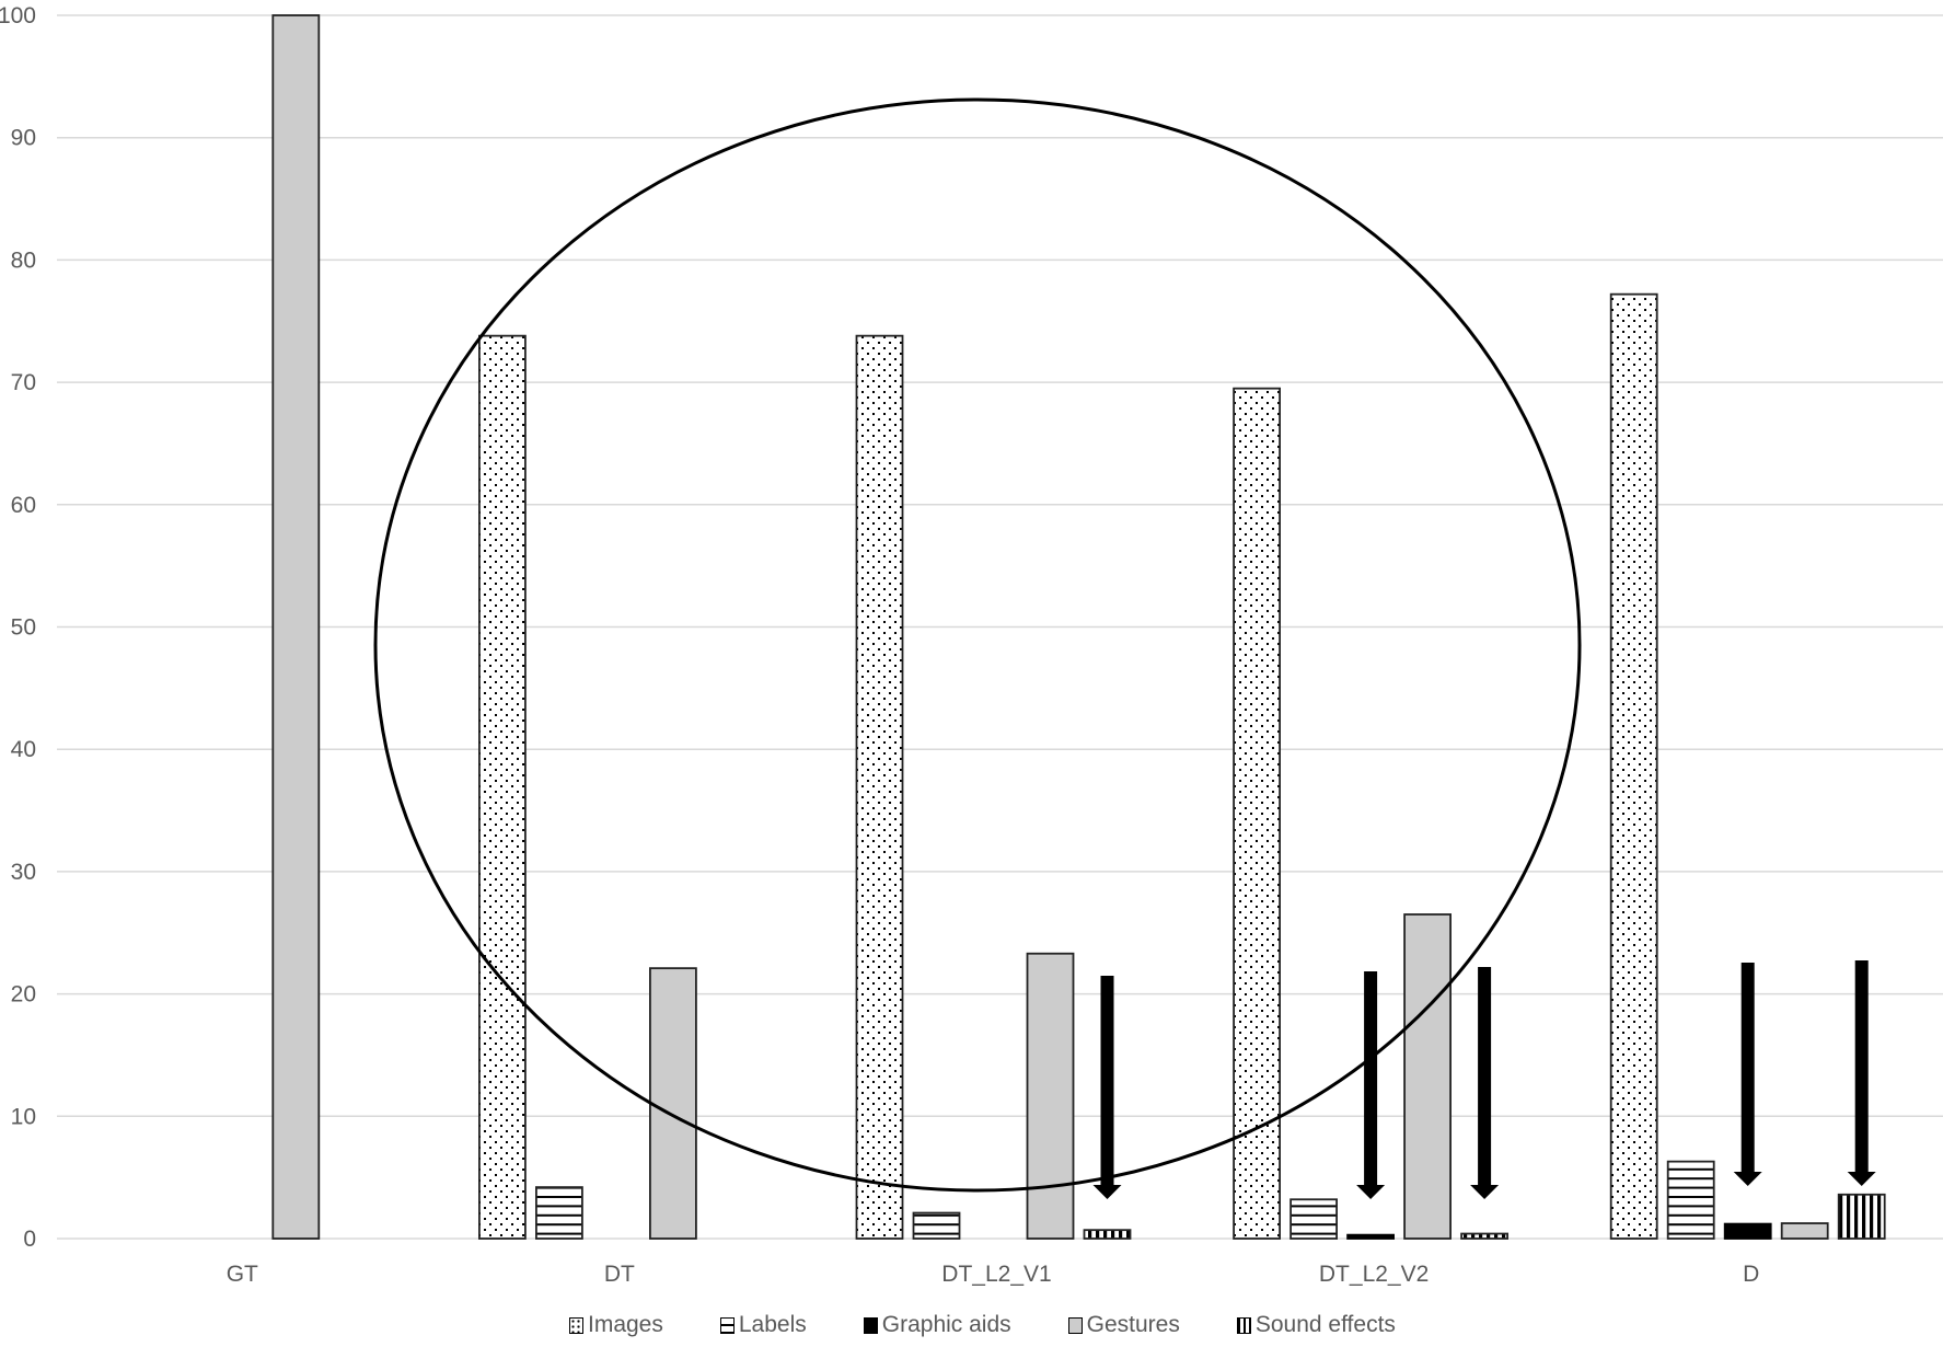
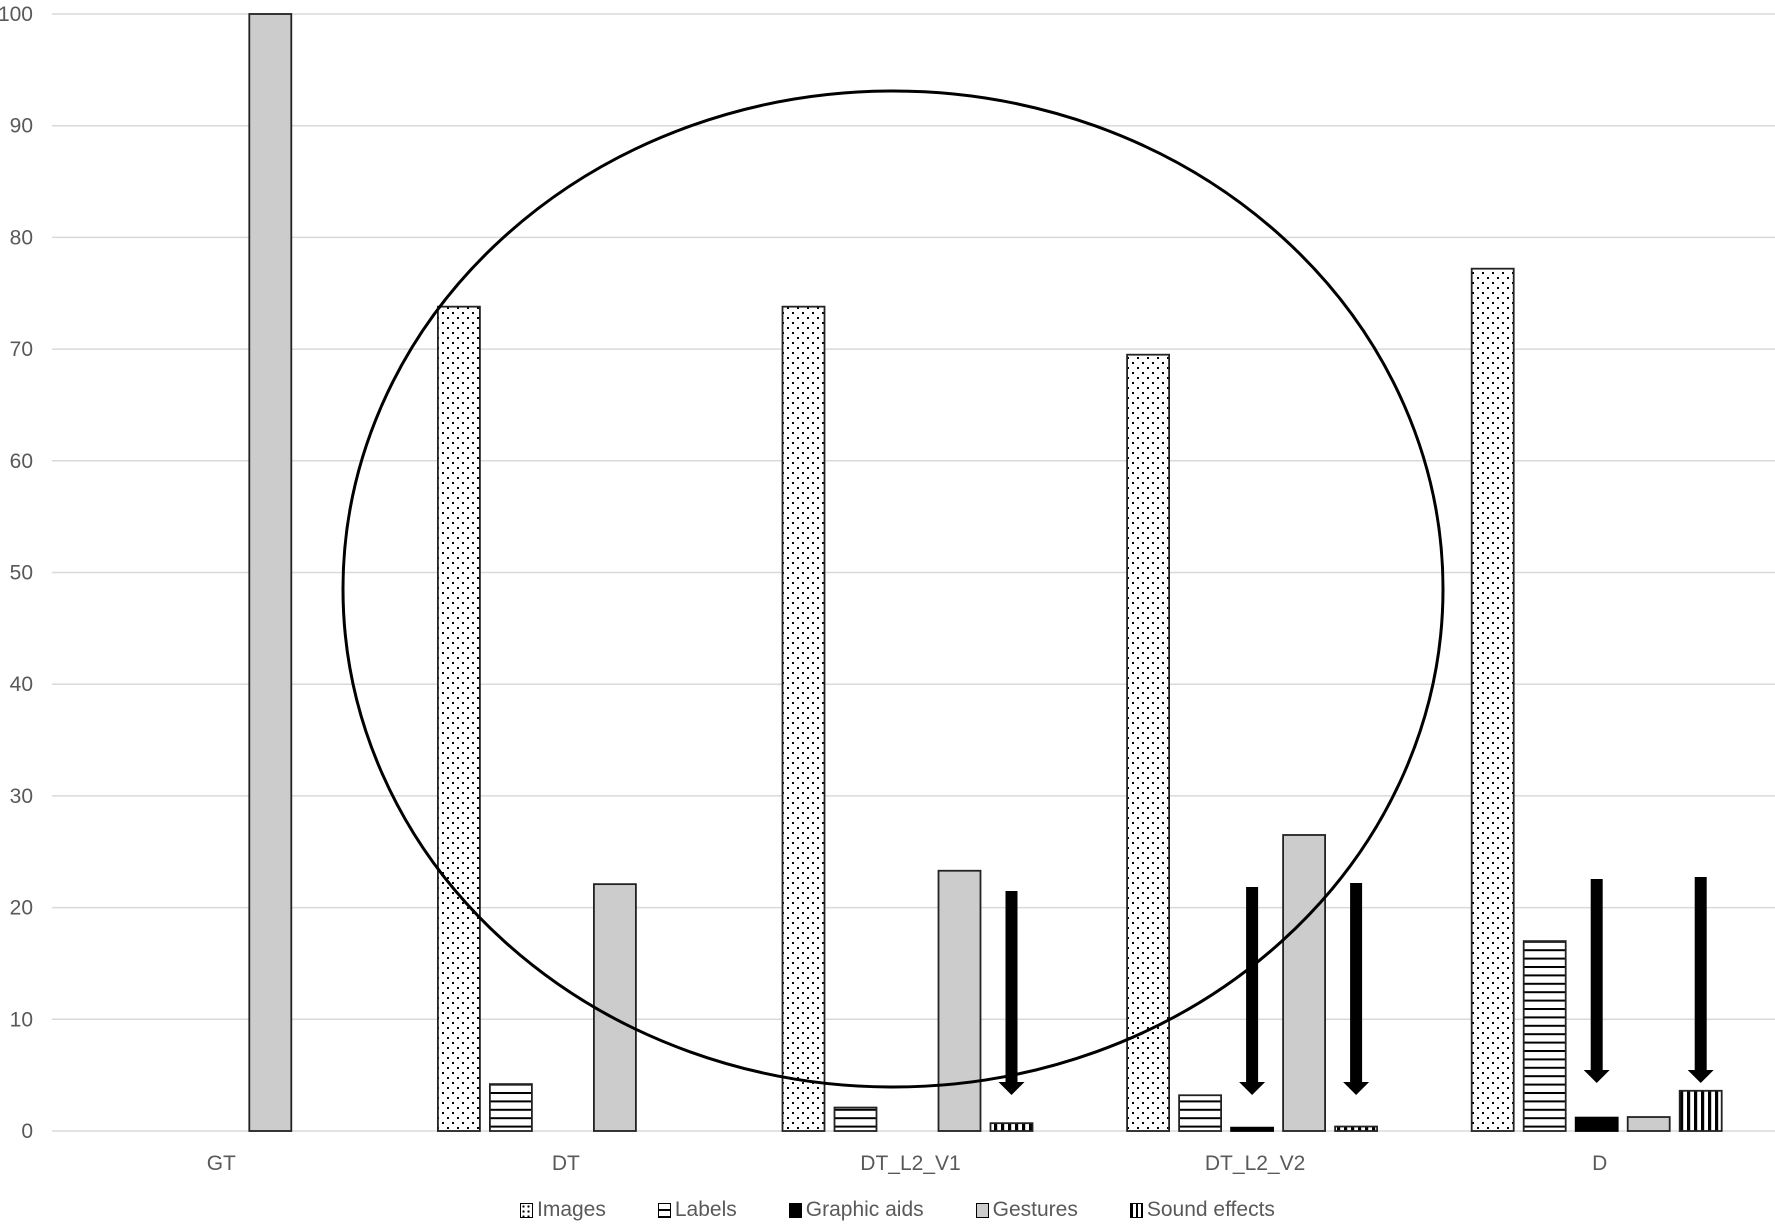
Labels/D: 6.3 -> 17.0
